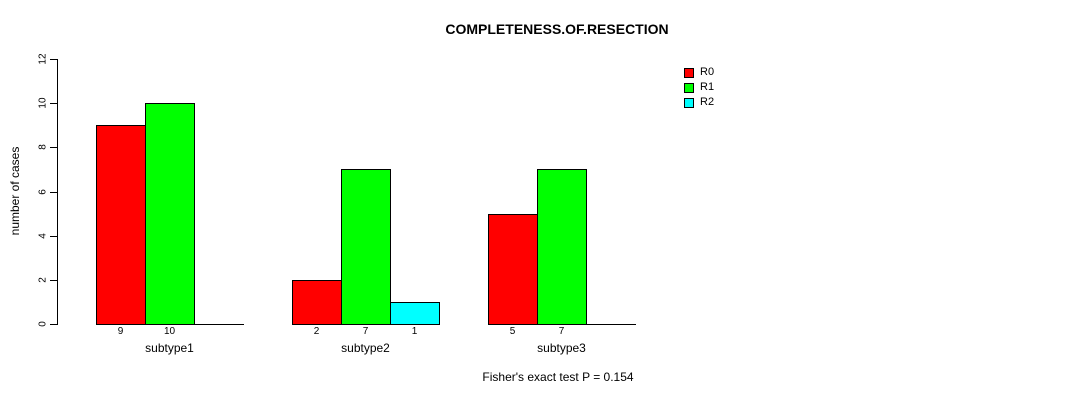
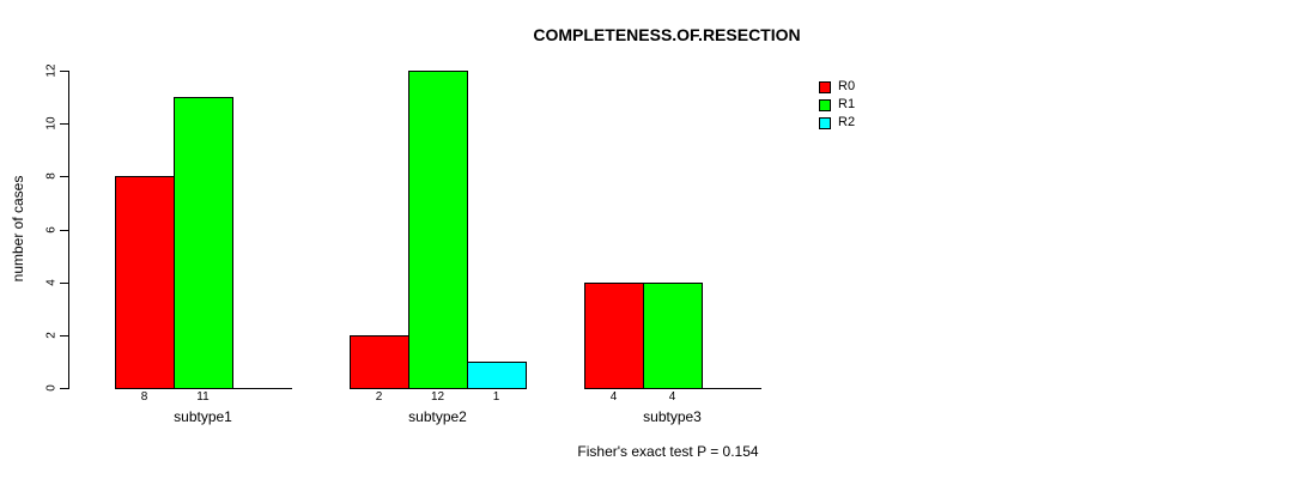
R0/subtype1: 9 -> 8
R1/subtype1: 10 -> 11
R1/subtype2: 7 -> 12
R0/subtype3: 5 -> 4
R1/subtype3: 7 -> 4
